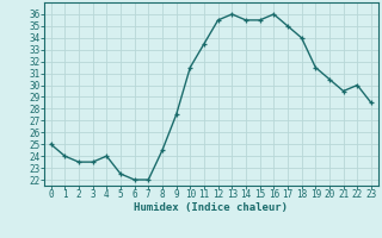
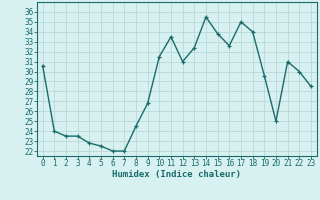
0: 25.0 -> 30.6
4: 24.0 -> 22.8
9: 27.5 -> 26.8
12: 35.5 -> 31.0
13: 36.0 -> 32.4
15: 35.5 -> 33.8
16: 36.0 -> 32.6
19: 31.5 -> 29.6
20: 30.5 -> 25.0
21: 29.5 -> 31.0
